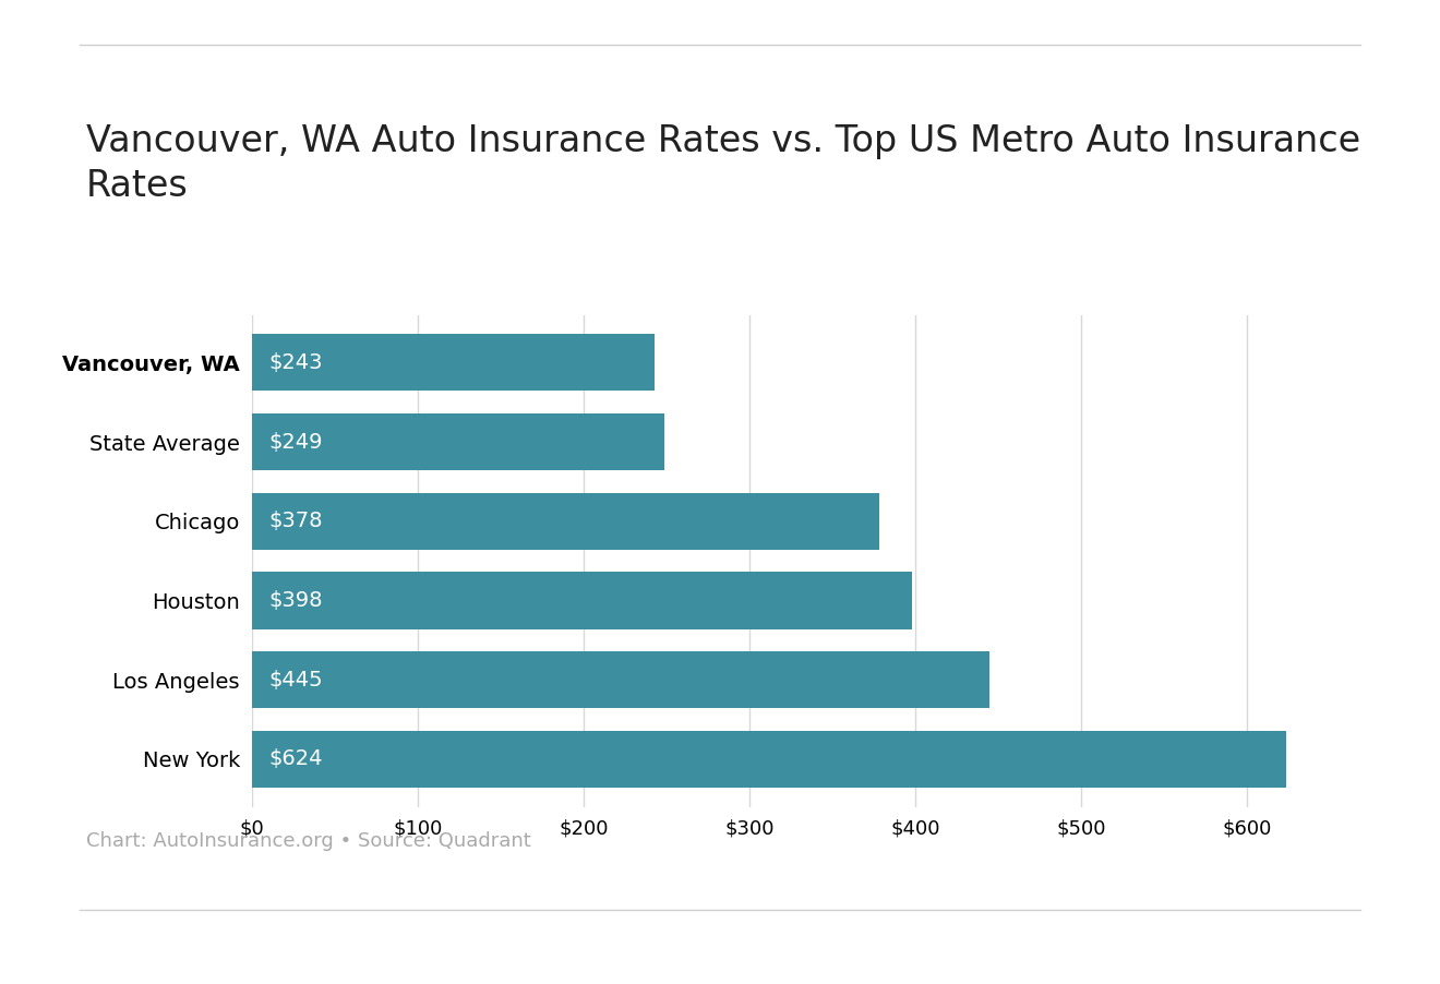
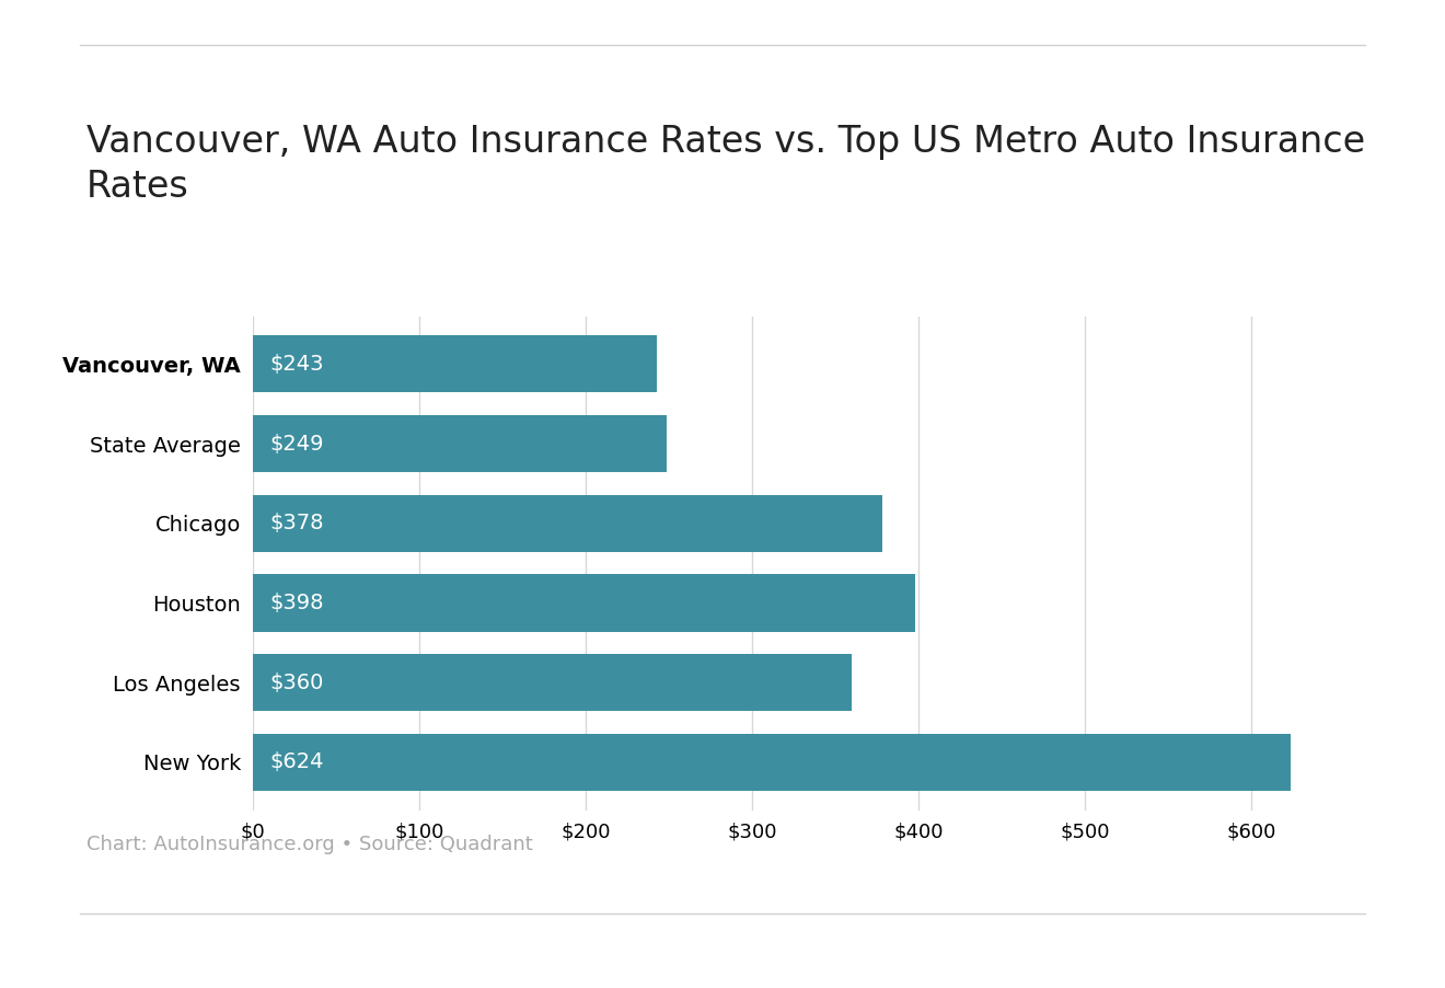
Los Angeles: $445 -> $360
